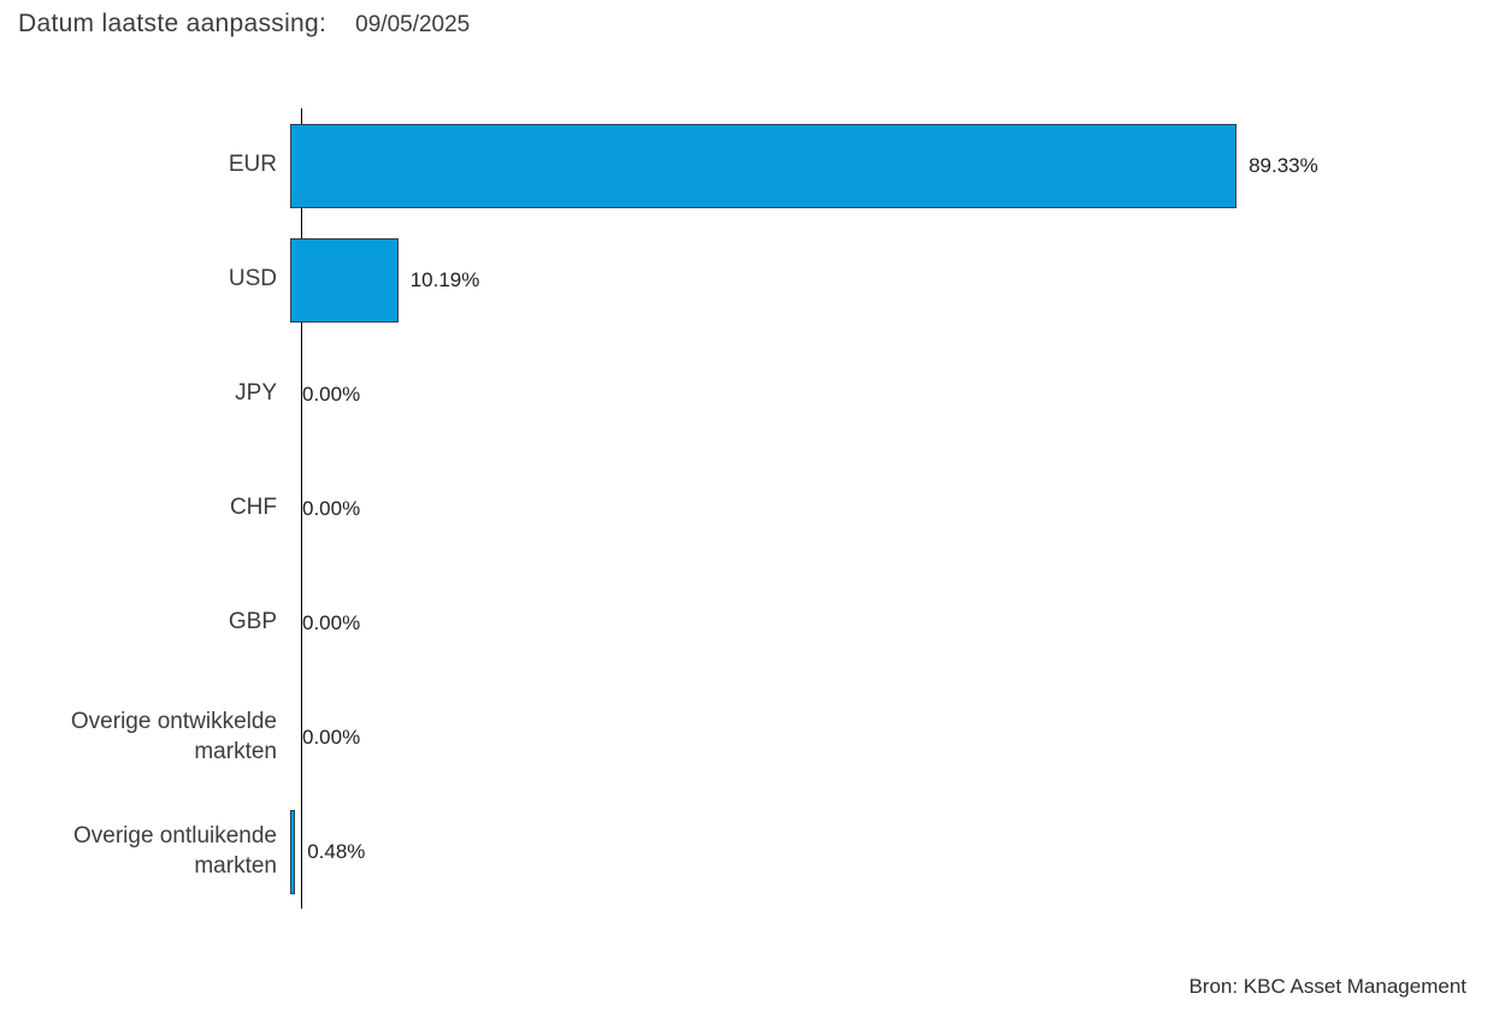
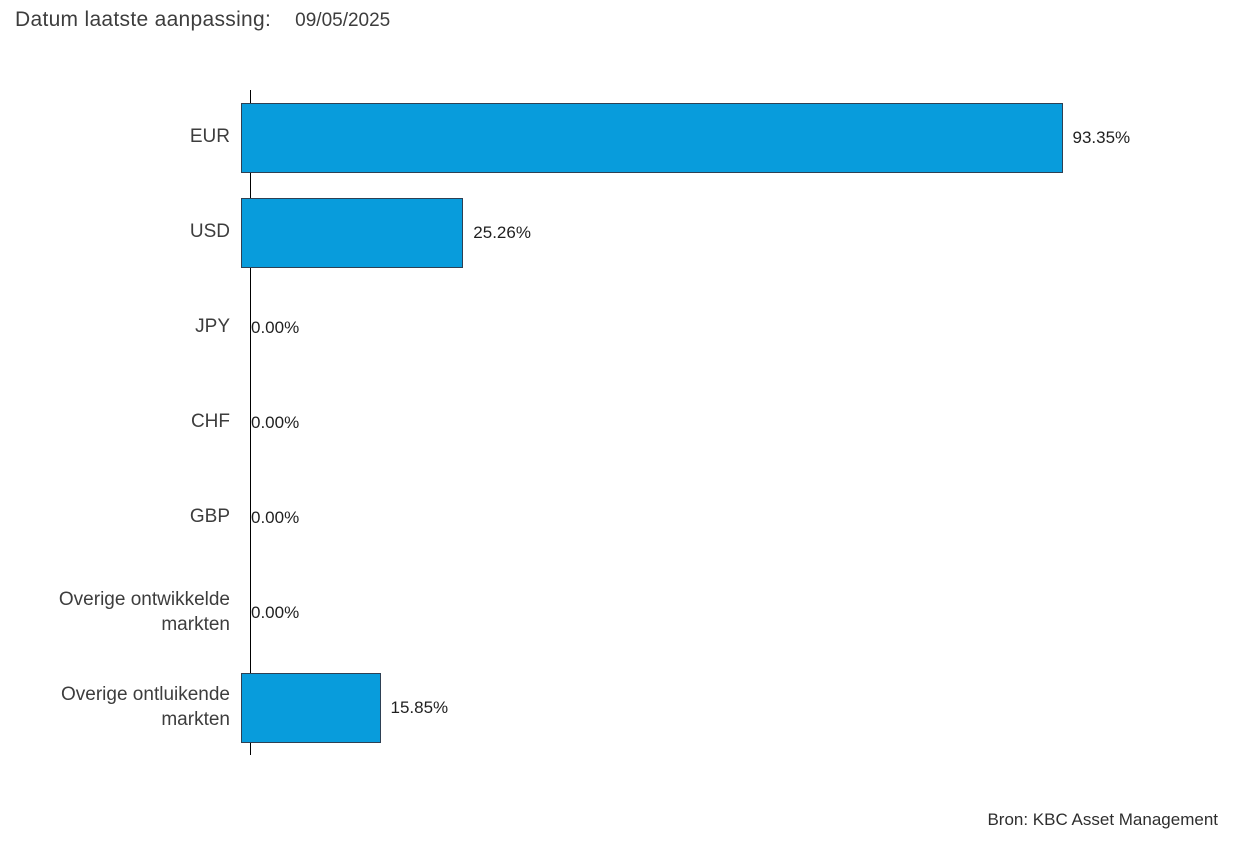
EUR: 89.33% -> 93.35%
USD: 10.19% -> 25.26%
Overige ontluikende markten: 0.48% -> 15.85%
